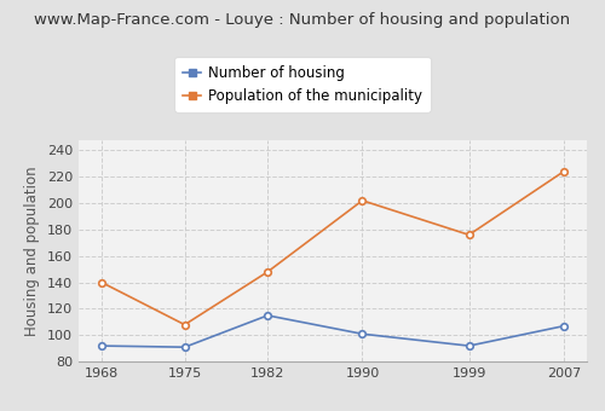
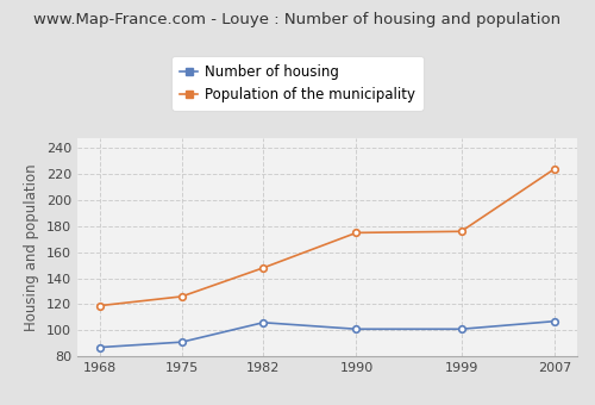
Number of housing/1968: 92 -> 87
Population of the municipality/1968: 140 -> 119
Population of the municipality/1975: 108 -> 126
Number of housing/1982: 115 -> 106
Population of the municipality/1990: 202 -> 175
Number of housing/1999: 92 -> 101
